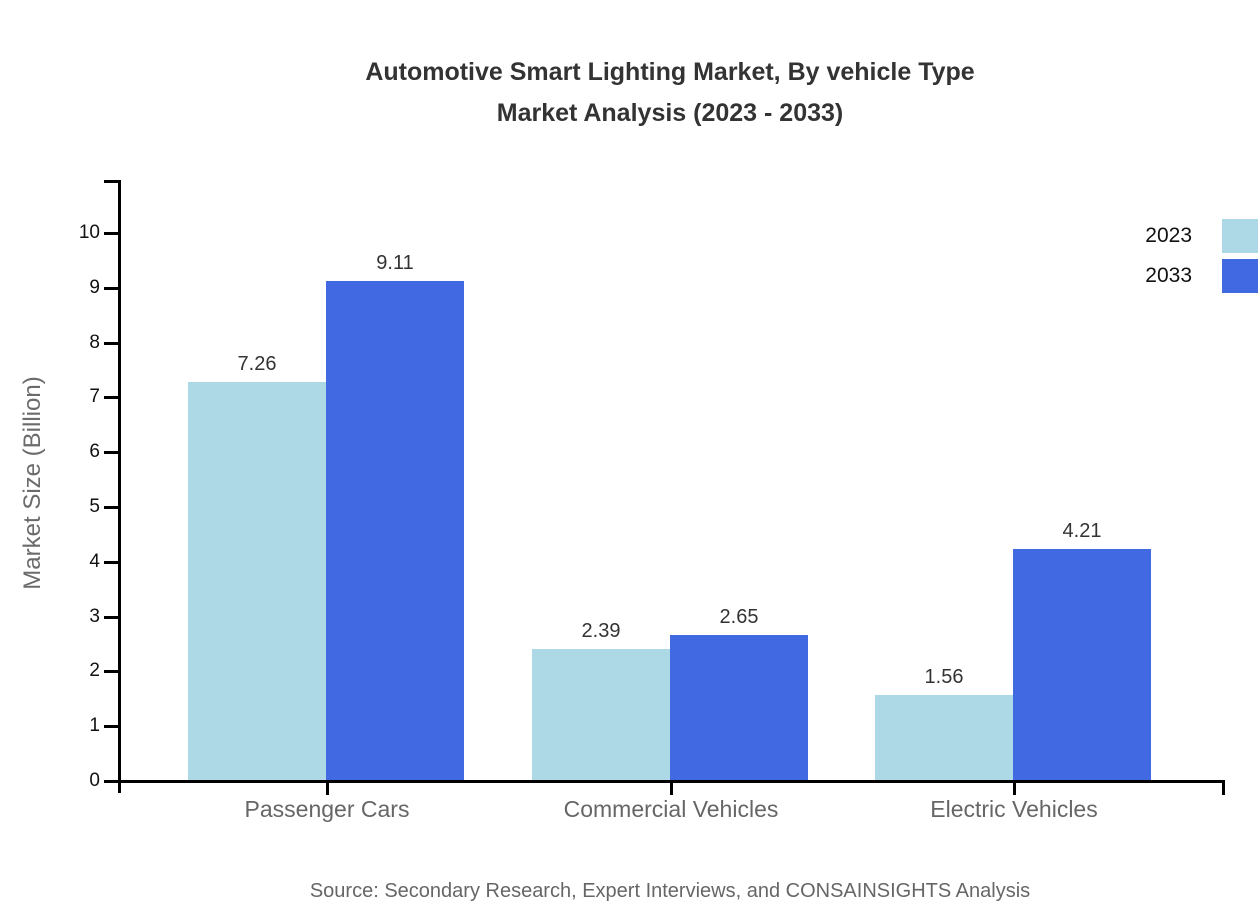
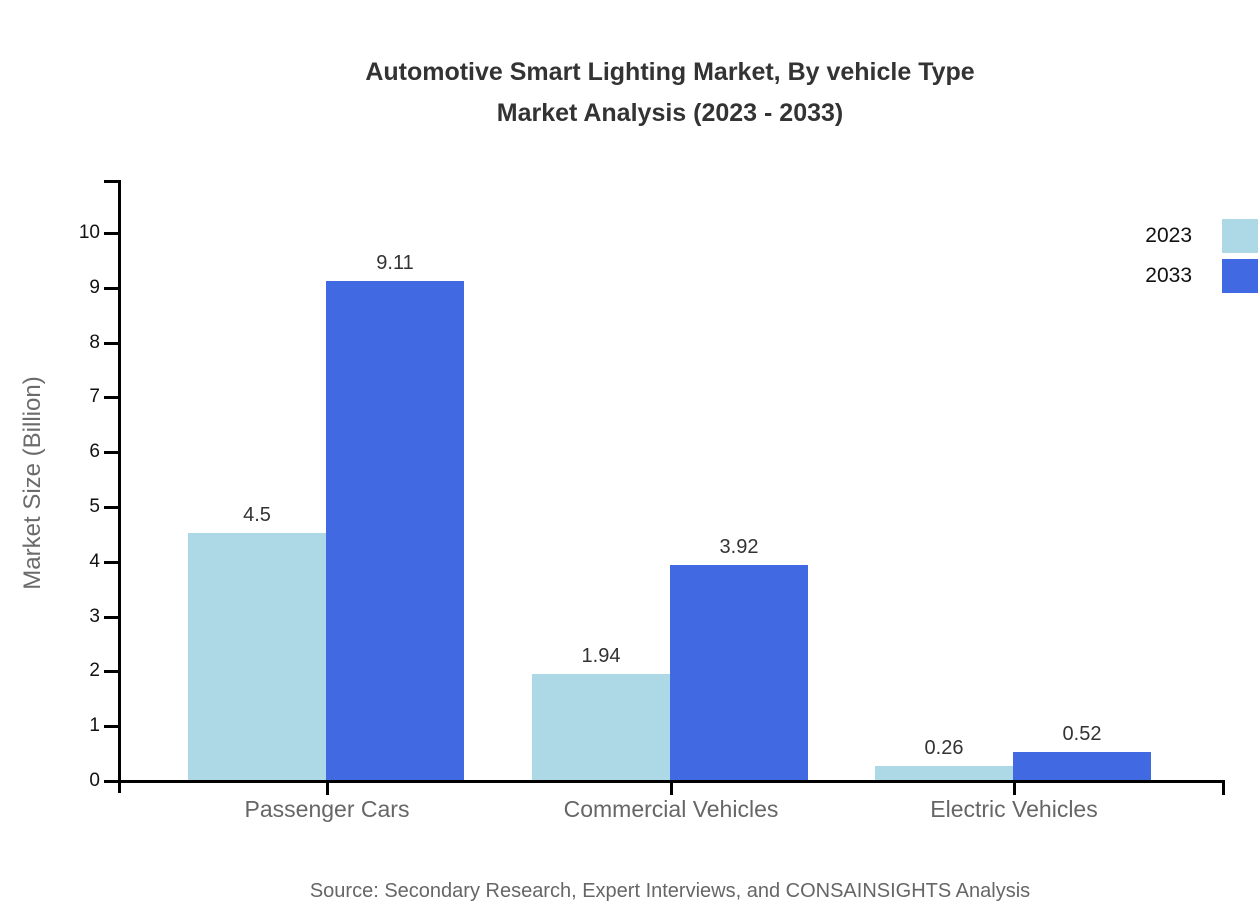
2023/Passenger Cars: 7.26 -> 4.5
2023/Commercial Vehicles: 2.39 -> 1.94
2033/Commercial Vehicles: 2.65 -> 3.92
2023/Electric Vehicles: 1.56 -> 0.26
2033/Electric Vehicles: 4.21 -> 0.52
